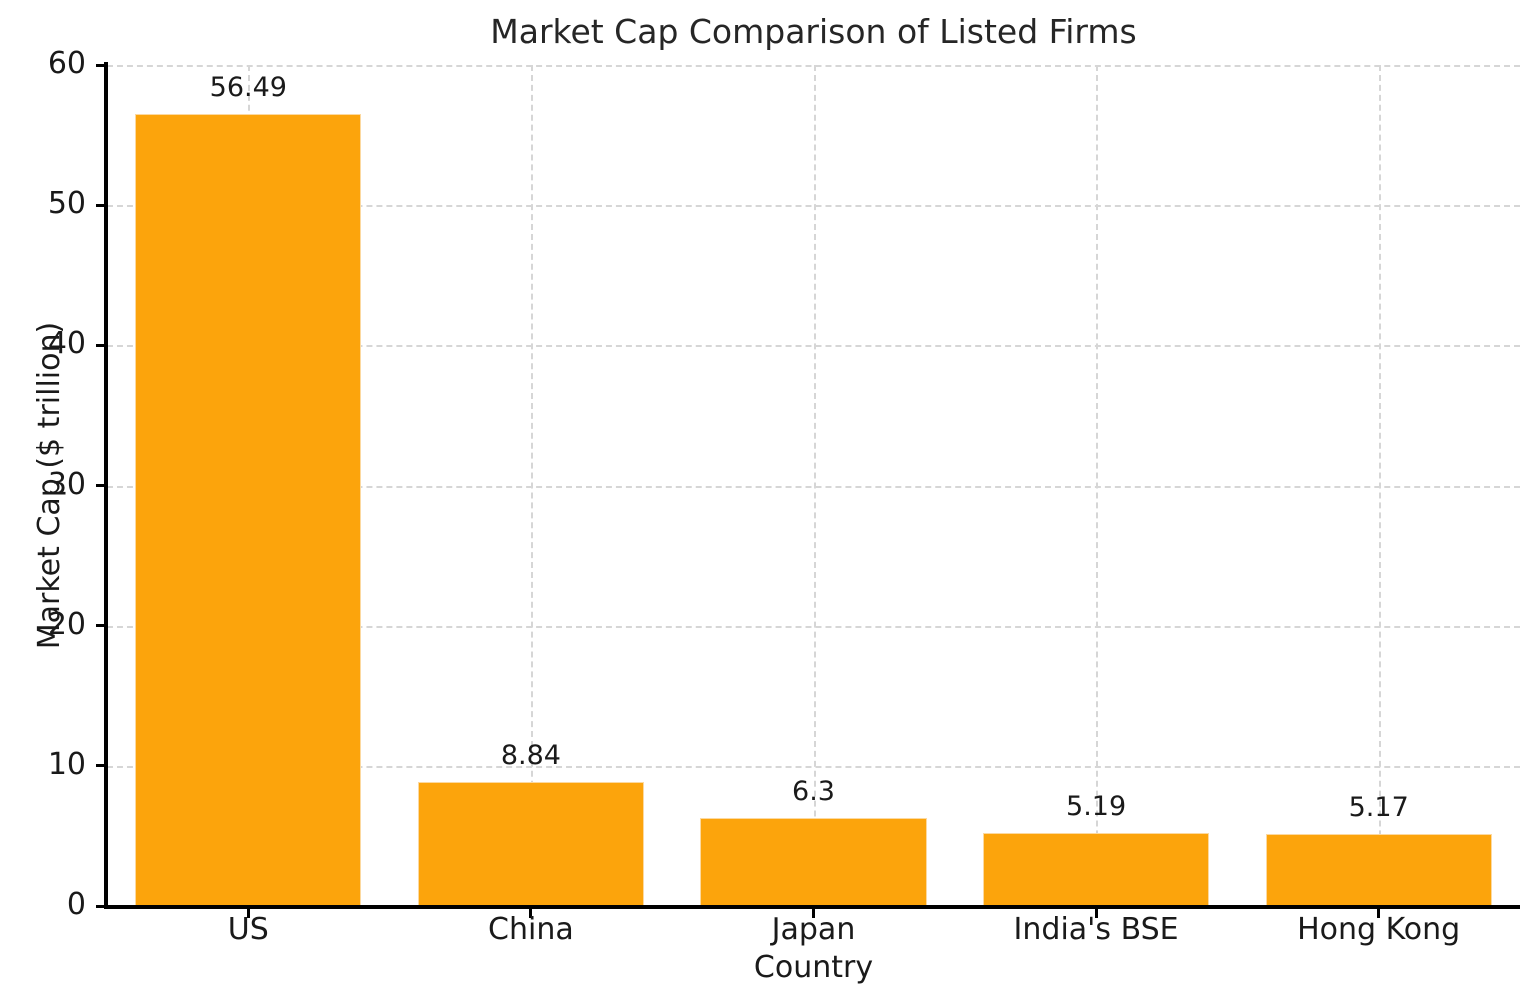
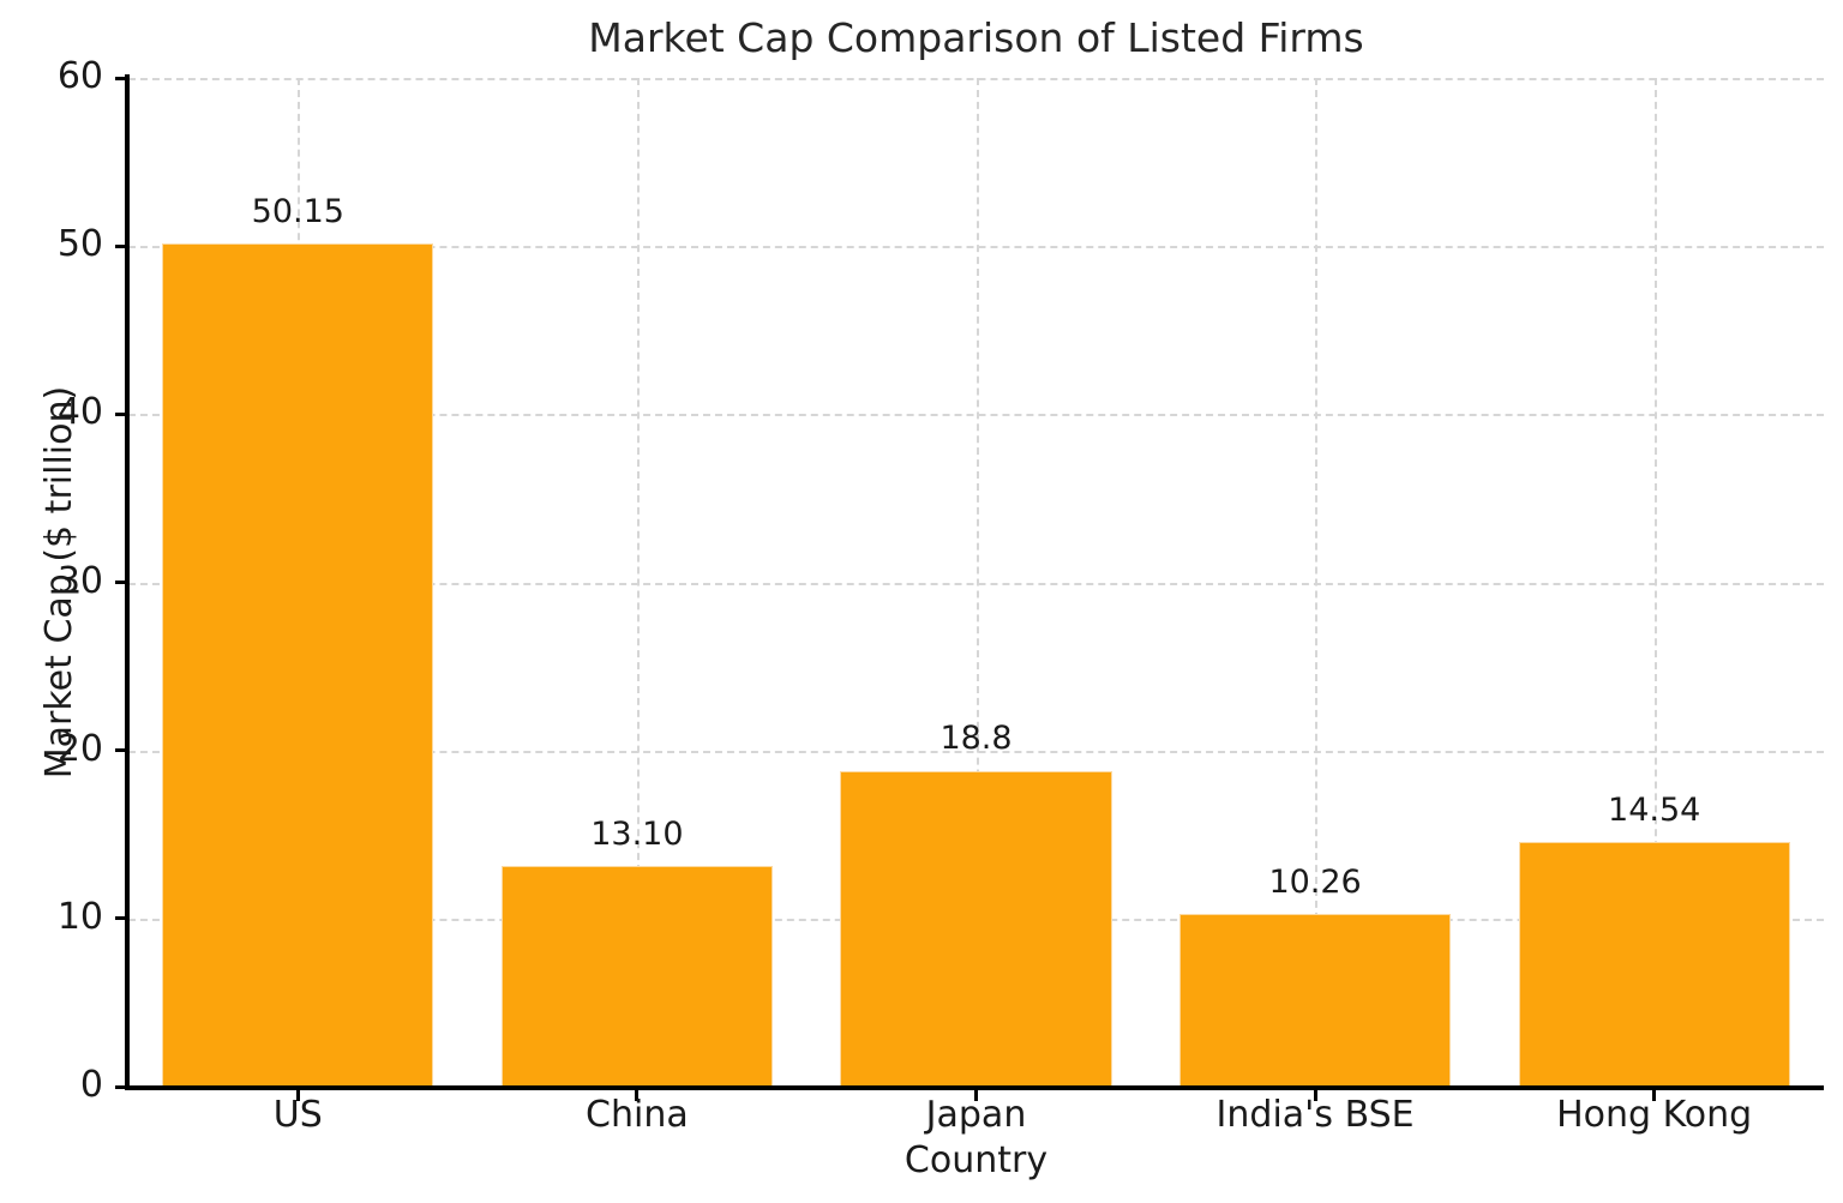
US: 56.49 -> 50.15
China: 8.84 -> 13.10
Japan: 6.3 -> 18.8
India's BSE: 5.19 -> 10.26
Hong Kong: 5.17 -> 14.54
